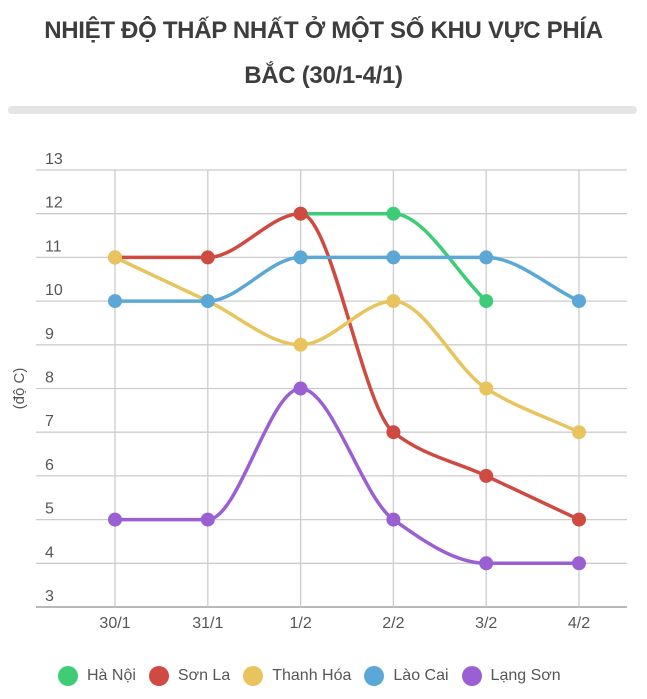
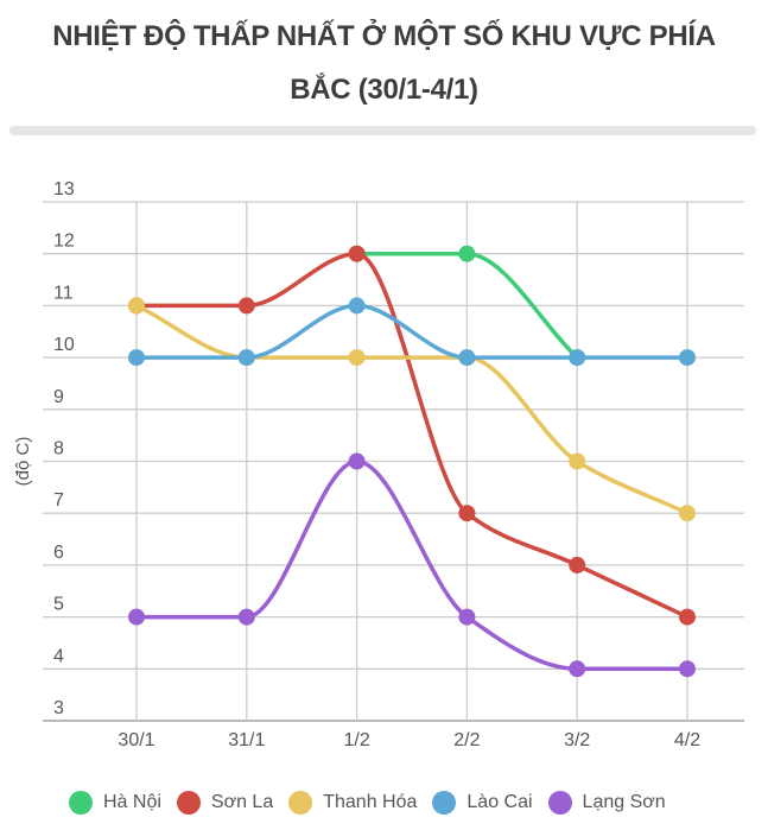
Thanh Hóa/1/2: 9 -> 10
Lào Cai/2/2: 11 -> 10
Lào Cai/3/2: 11 -> 10
